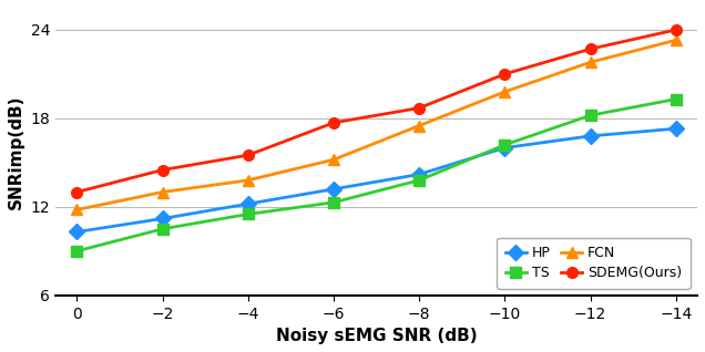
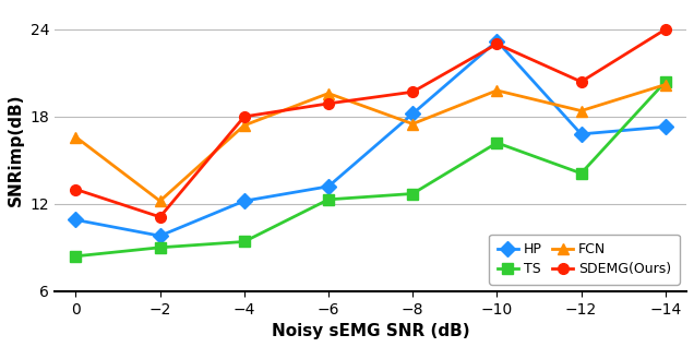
HP/0: 10.3 -> 10.9
TS/0: 9.0 -> 8.4
FCN/0: 11.8 -> 16.6
HP/−2: 11.2 -> 9.8
TS/−2: 10.5 -> 9.0
FCN/−2: 13.0 -> 12.2
SDEMG(Ours)/−2: 14.5 -> 11.1
TS/−4: 11.5 -> 9.4
FCN/−4: 13.8 -> 17.4
SDEMG(Ours)/−4: 15.5 -> 18.0
FCN/−6: 15.2 -> 19.6
SDEMG(Ours)/−6: 17.7 -> 18.9
HP/−8: 14.2 -> 18.2
TS/−8: 13.8 -> 12.7
SDEMG(Ours)/−8: 18.7 -> 19.7
HP/−10: 16.0 -> 23.2
SDEMG(Ours)/−10: 21.0 -> 23.0
TS/−12: 18.2 -> 14.1
FCN/−12: 21.8 -> 18.4
SDEMG(Ours)/−12: 22.7 -> 20.4
TS/−14: 19.3 -> 20.4
FCN/−14: 23.3 -> 20.2
